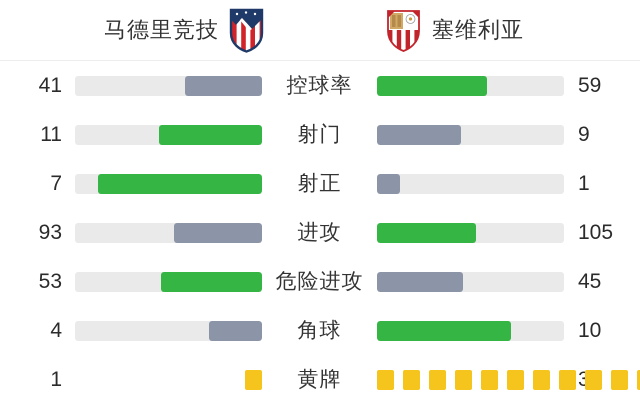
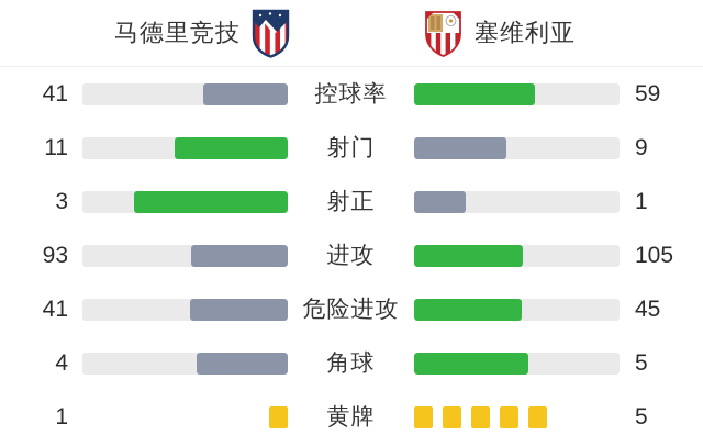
马德里竞技/射正: 7 -> 3
马德里竞技/危险进攻: 53 -> 41
塞维利亚/角球: 10 -> 5
塞维利亚/黄牌: 32 -> 5
